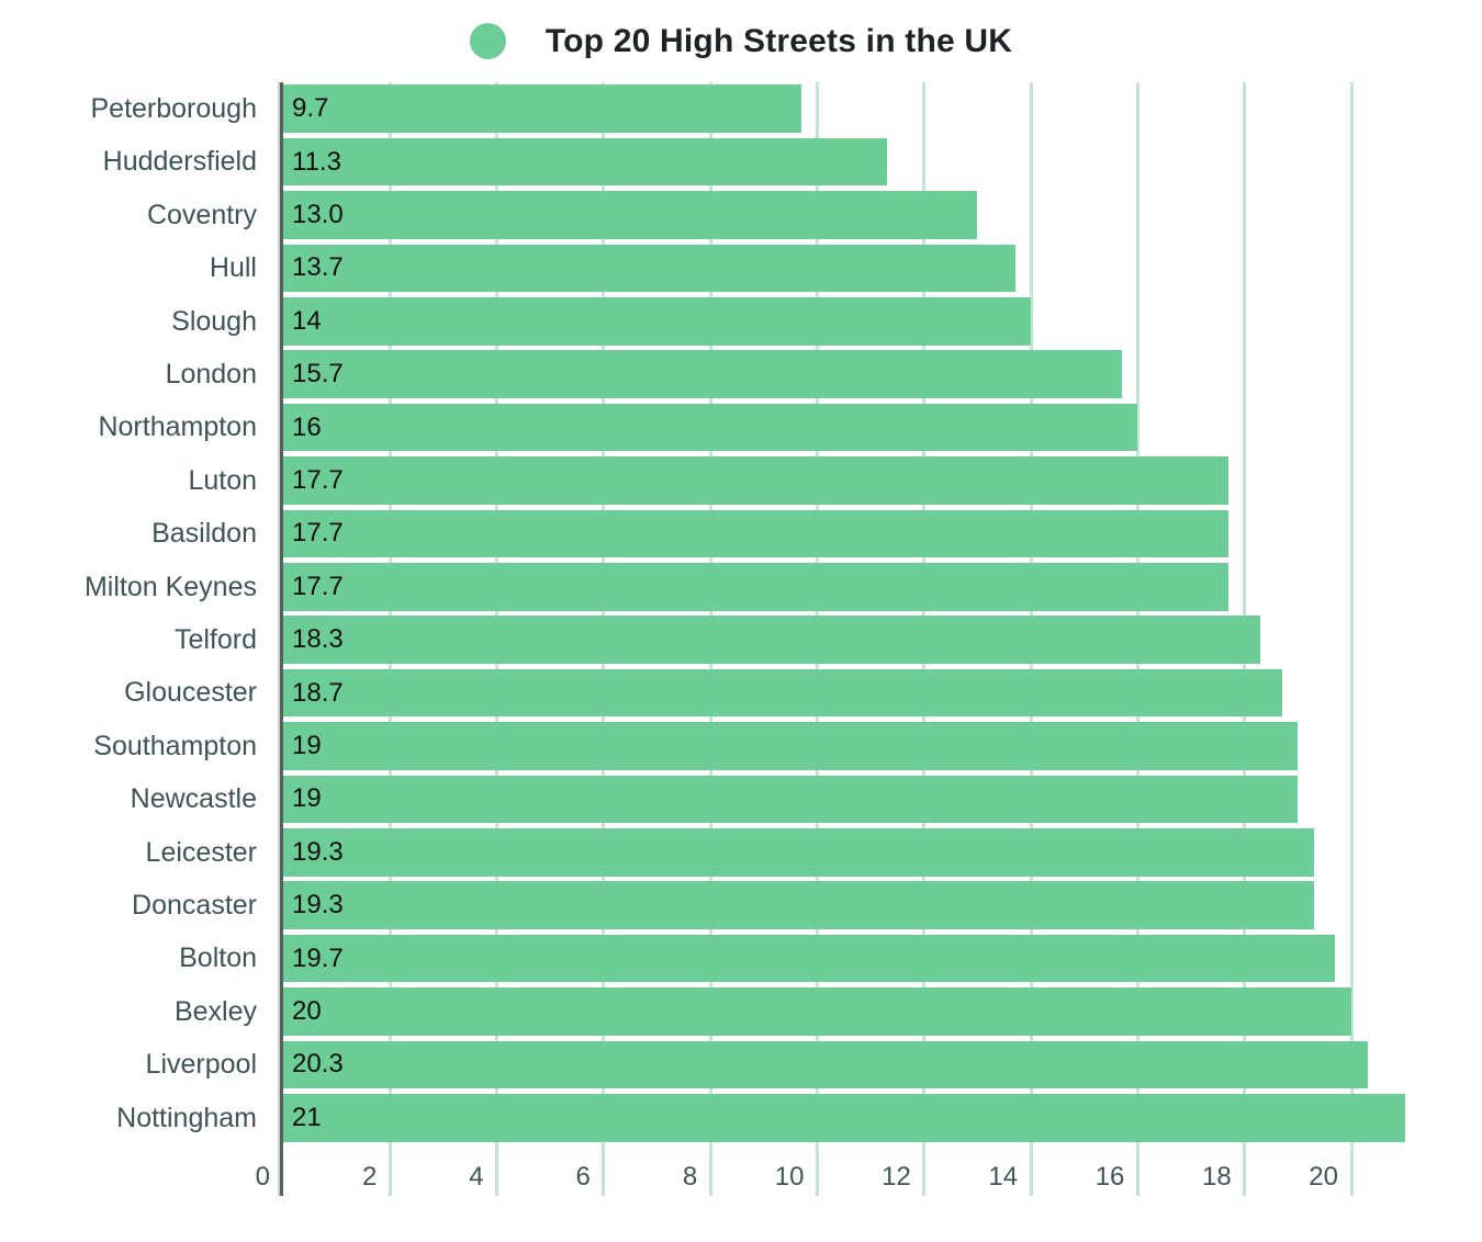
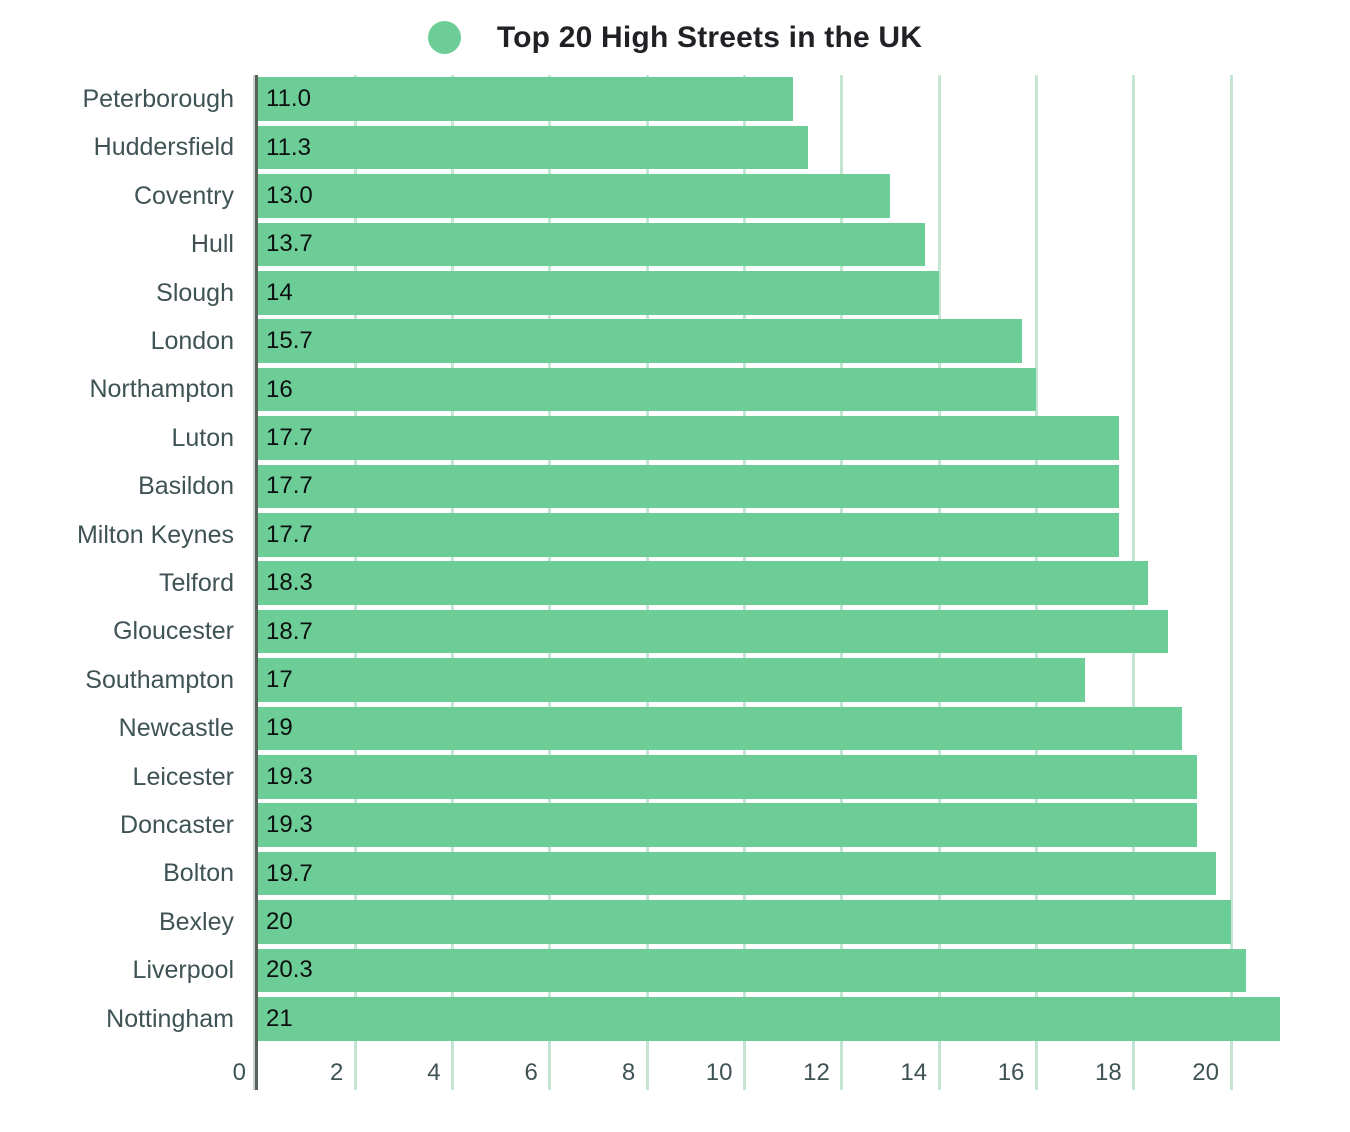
Peterborough: 9.7 -> 11.0
Southampton: 19 -> 17
